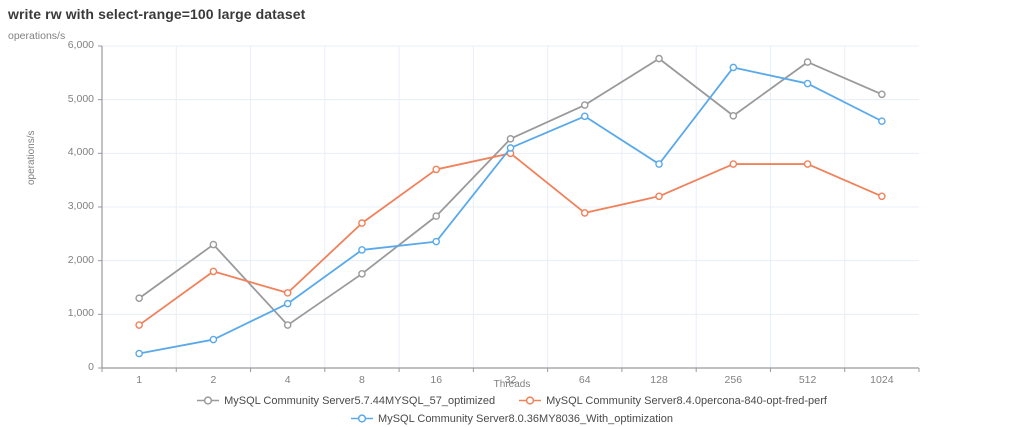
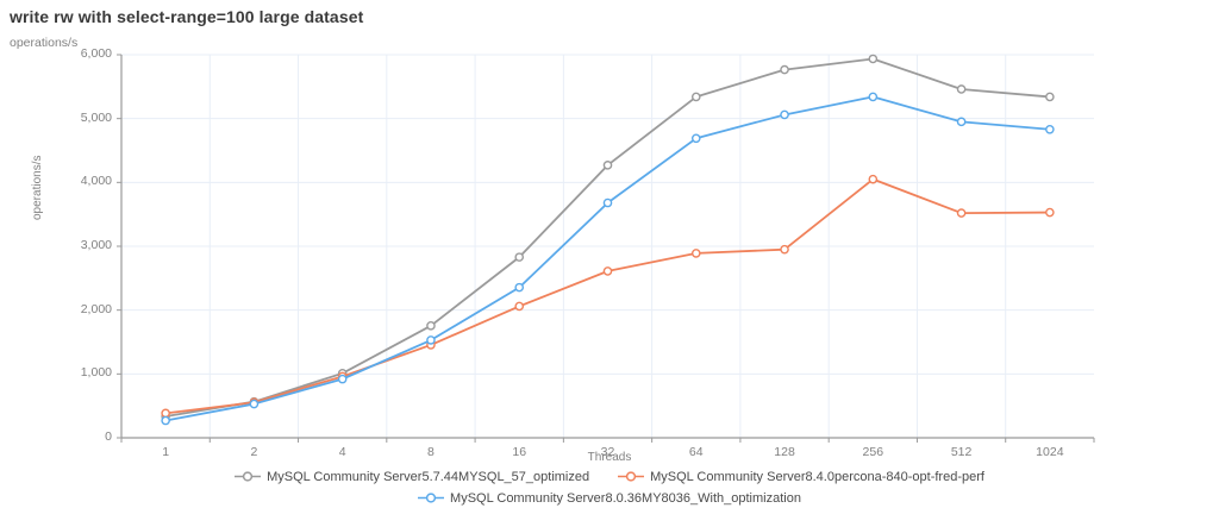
MySQL Community Server5.7.44MYSQL_57_optimized/1: 1300 -> 300
MySQL Community Server8.4.0percona-840-opt-fred-perf/1: 800 -> 400
MySQL Community Server5.7.44MYSQL_57_optimized/2: 2300 -> 600
MySQL Community Server8.4.0percona-840-opt-fred-perf/2: 1800 -> 600
MySQL Community Server5.7.44MYSQL_57_optimized/4: 800 -> 1000
MySQL Community Server8.4.0percona-840-opt-fred-perf/4: 1400 -> 1000
MySQL Community Server8.0.36MY8036_With_optimization/4: 1200 -> 900
MySQL Community Server8.4.0percona-840-opt-fred-perf/8: 2700 -> 1500
MySQL Community Server8.0.36MY8036_With_optimization/8: 2200 -> 1500
MySQL Community Server8.4.0percona-840-opt-fred-perf/16: 3700 -> 2100
MySQL Community Server8.4.0percona-840-opt-fred-perf/32: 4000 -> 2600
MySQL Community Server8.0.36MY8036_With_optimization/32: 4100 -> 3700
MySQL Community Server5.7.44MYSQL_57_optimized/64: 4900 -> 5300
MySQL Community Server8.4.0percona-840-opt-fred-perf/128: 3200 -> 3000
MySQL Community Server8.0.36MY8036_With_optimization/128: 3800 -> 5100
MySQL Community Server5.7.44MYSQL_57_optimized/256: 4700 -> 5900
MySQL Community Server8.4.0percona-840-opt-fred-perf/256: 3800 -> 4000
MySQL Community Server8.0.36MY8036_With_optimization/256: 5600 -> 5300
MySQL Community Server5.7.44MYSQL_57_optimized/512: 5700 -> 5500
MySQL Community Server8.4.0percona-840-opt-fred-perf/512: 3800 -> 3500
MySQL Community Server8.0.36MY8036_With_optimization/512: 5300 -> 5000
MySQL Community Server5.7.44MYSQL_57_optimized/1024: 5100 -> 5300
MySQL Community Server8.4.0percona-840-opt-fred-perf/1024: 3200 -> 3500
MySQL Community Server8.0.36MY8036_With_optimization/1024: 4600 -> 4800
